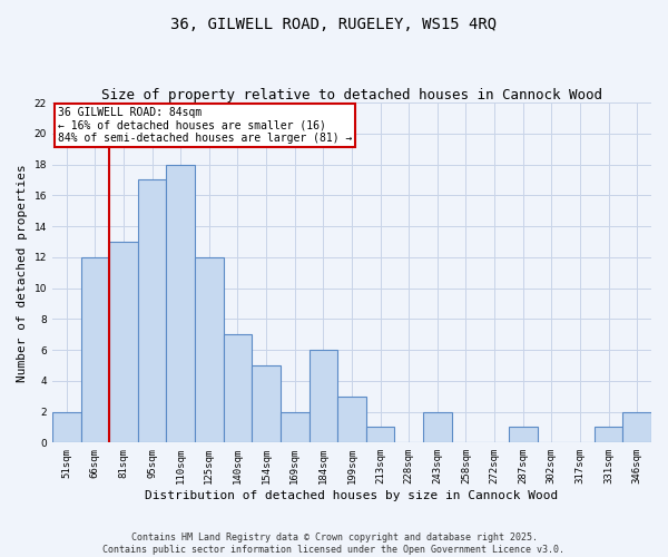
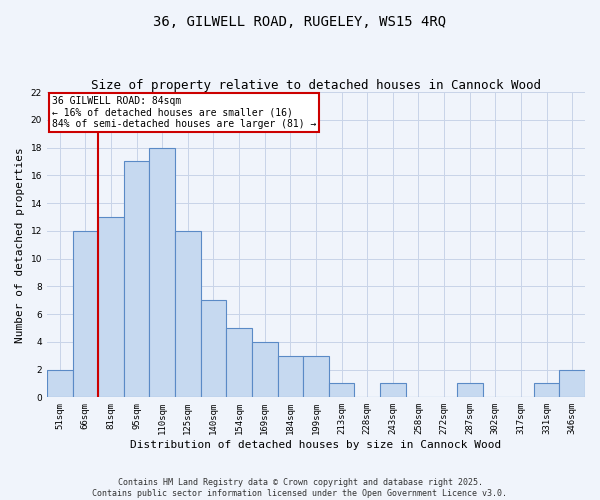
169sqm: 2 -> 4
184sqm: 6 -> 3
243sqm: 2 -> 1
